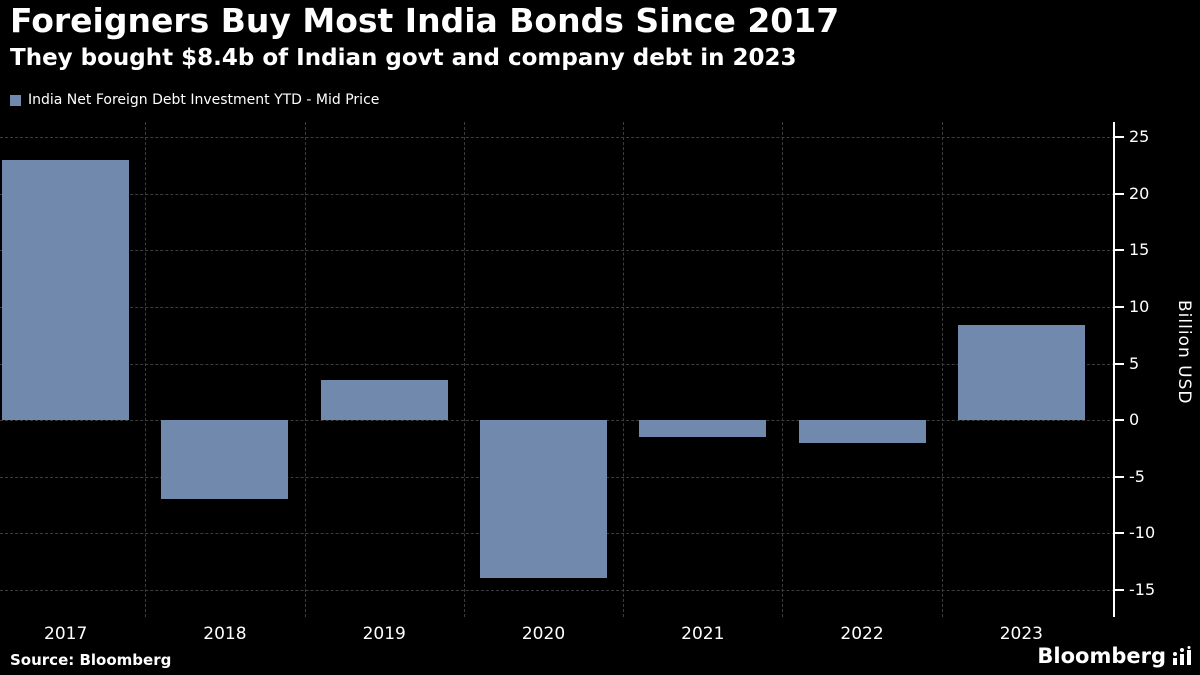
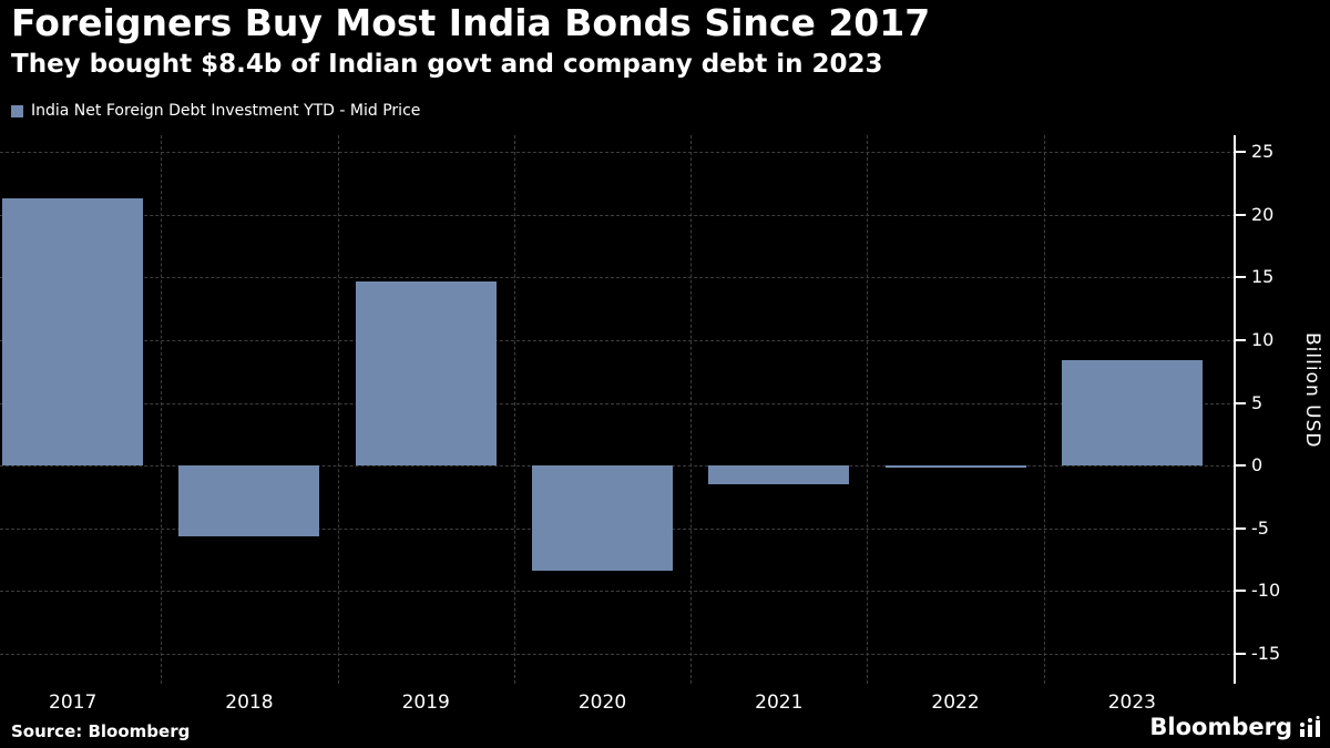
2017: 23.0 -> 21.3
2018: -7.0 -> -5.6
2019: 3.5 -> 14.7
2020: -13.9 -> -8.4
2022: -2.0 -> -0.2
